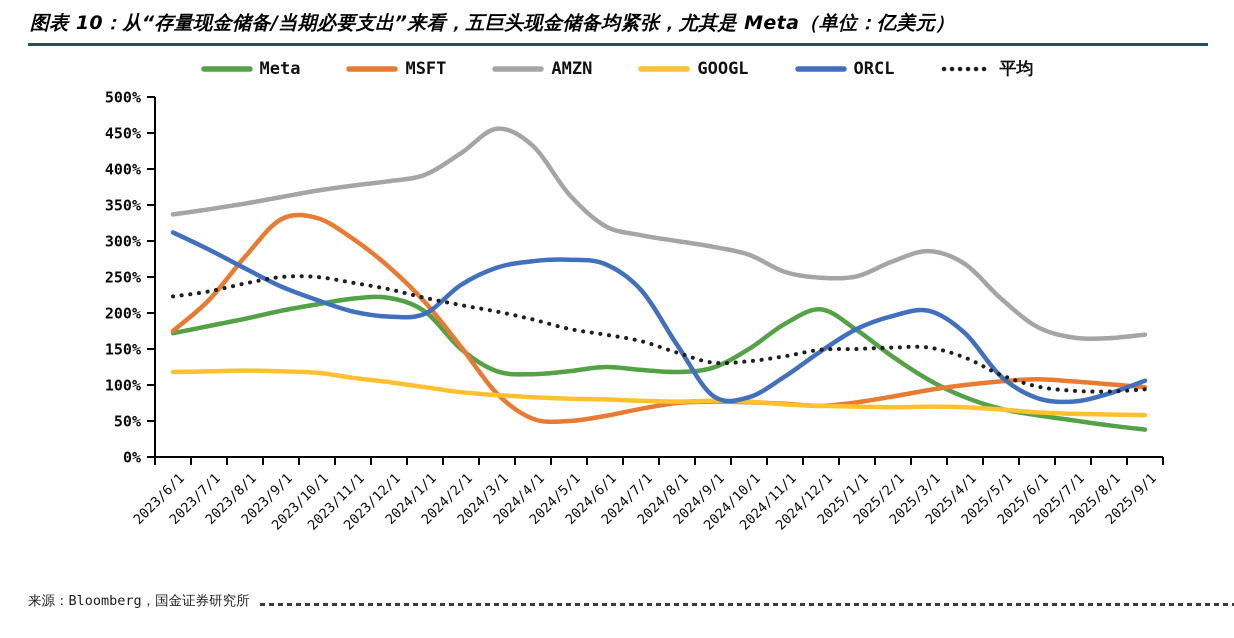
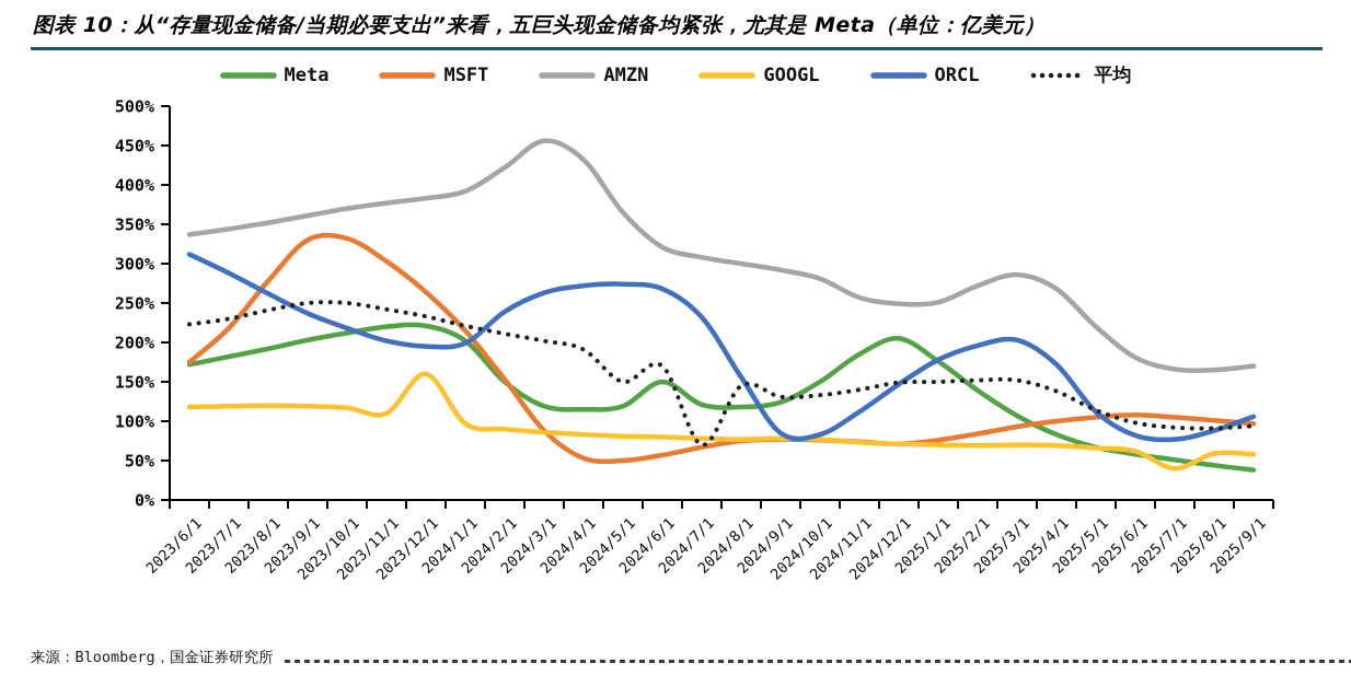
GOOGL/2023/12/1: 100% -> 160%
平均/2024/5/1: 180% -> 150%
Meta/2024/6/1: 120% -> 150%
平均/2024/7/1: 160% -> 70%
GOOGL/2025/7/1: 60% -> 40%
